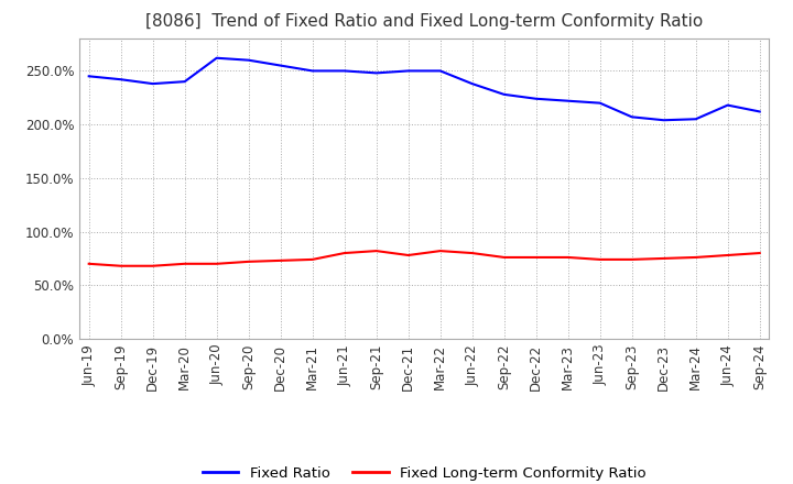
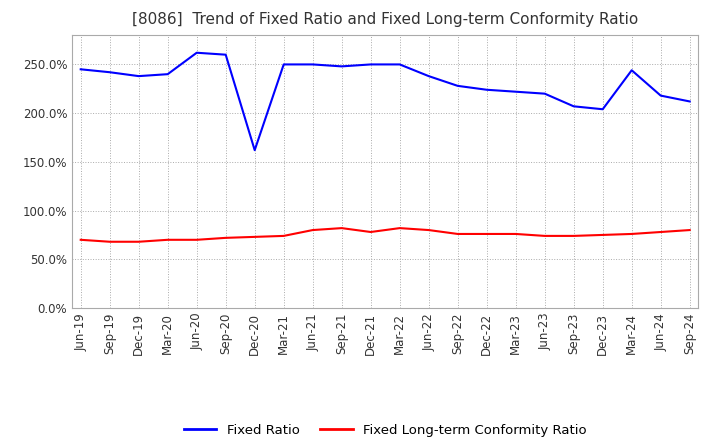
Fixed Ratio/Dec-20: 255% -> 162%
Fixed Ratio/Mar-24: 205% -> 244%
